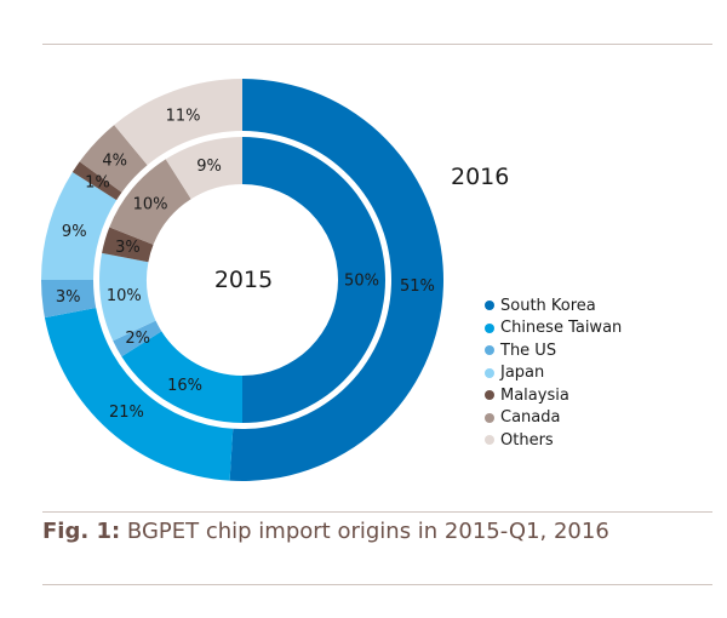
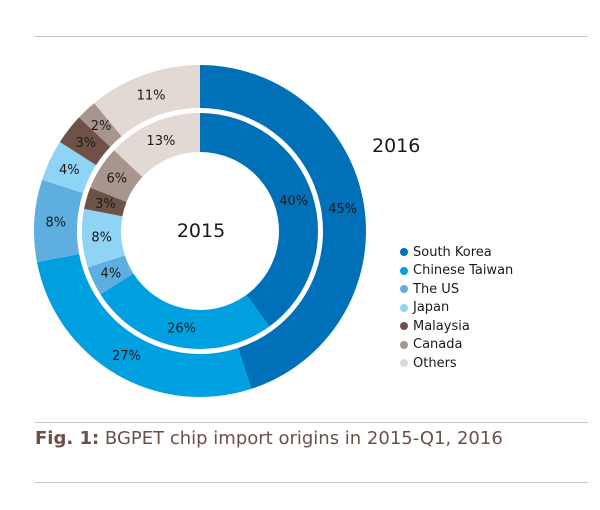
2016/South Korea: 51% -> 45%
2015/South Korea: 50% -> 40%
2016/Chinese Taiwan: 21% -> 27%
2015/Chinese Taiwan: 16% -> 26%
2016/The US: 3% -> 8%
2015/The US: 2% -> 4%
2016/Japan: 9% -> 4%
2015/Japan: 10% -> 8%
2016/Malaysia: 1% -> 3%
2016/Canada: 4% -> 2%
2015/Canada: 10% -> 6%
2015/Others: 9% -> 13%
